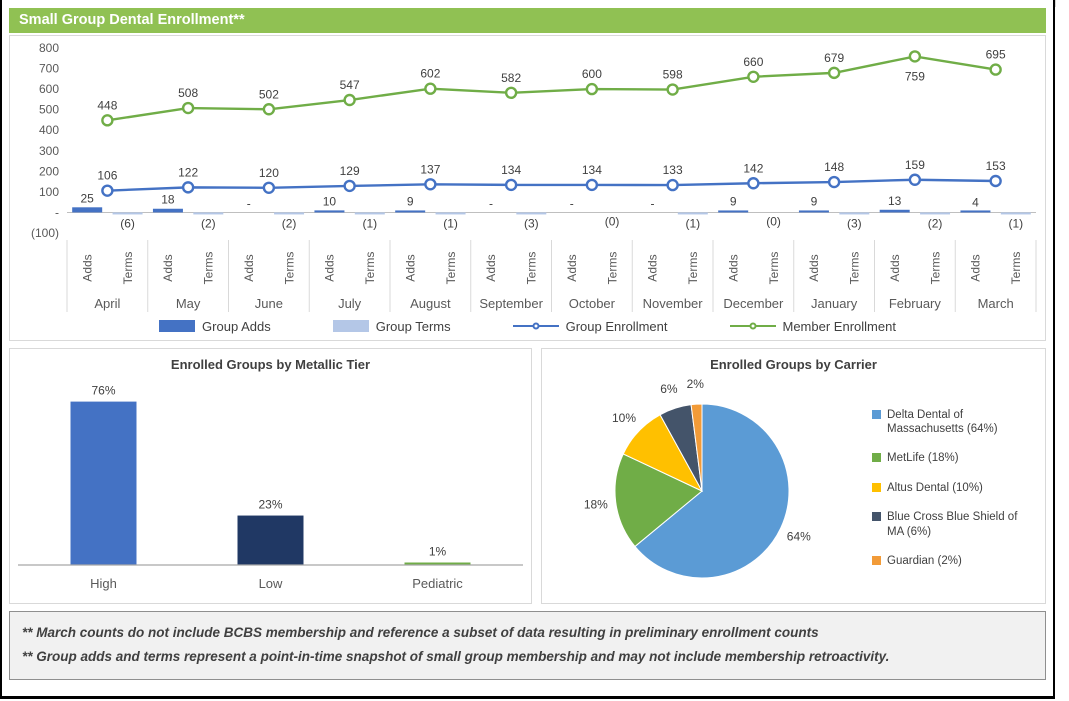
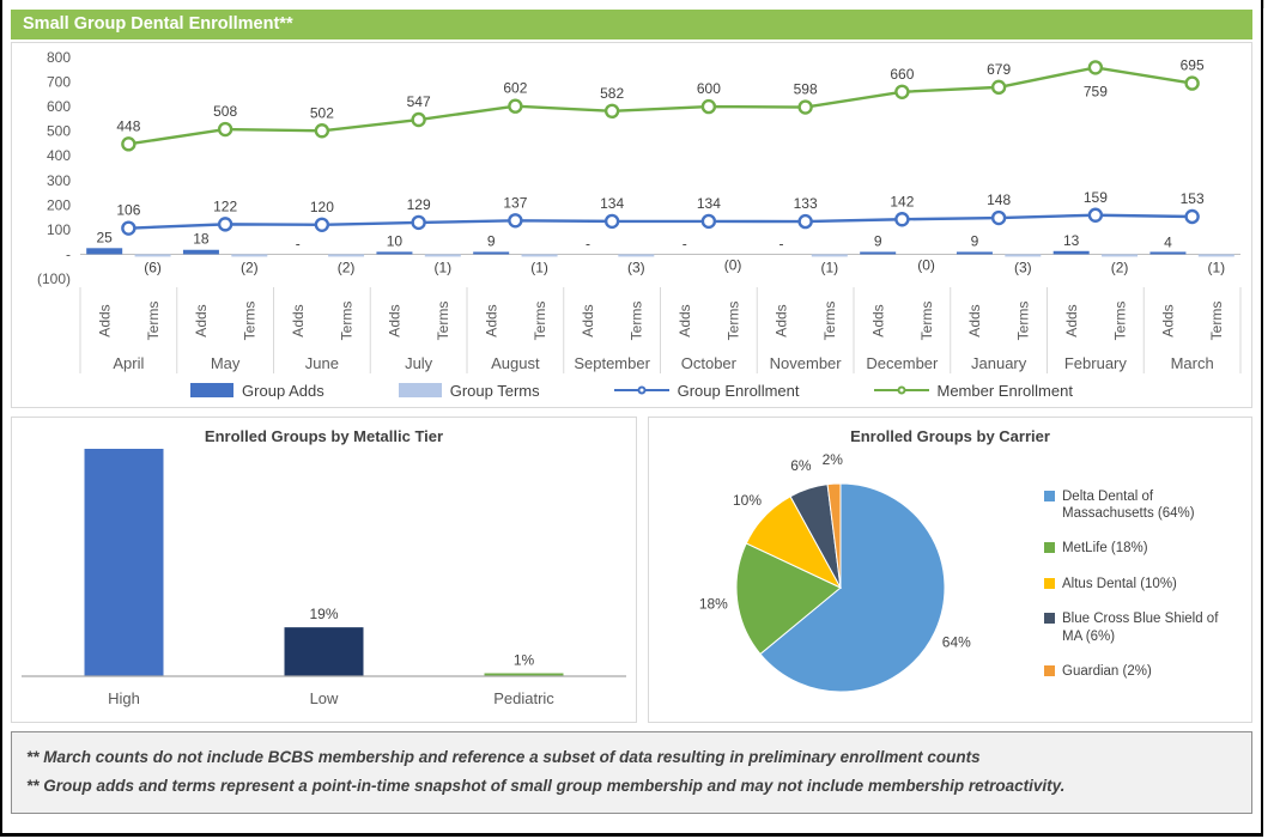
Enrolled Groups by Metallic Tier/High: 76% -> 91%
Enrolled Groups by Metallic Tier/Low: 23% -> 19%
